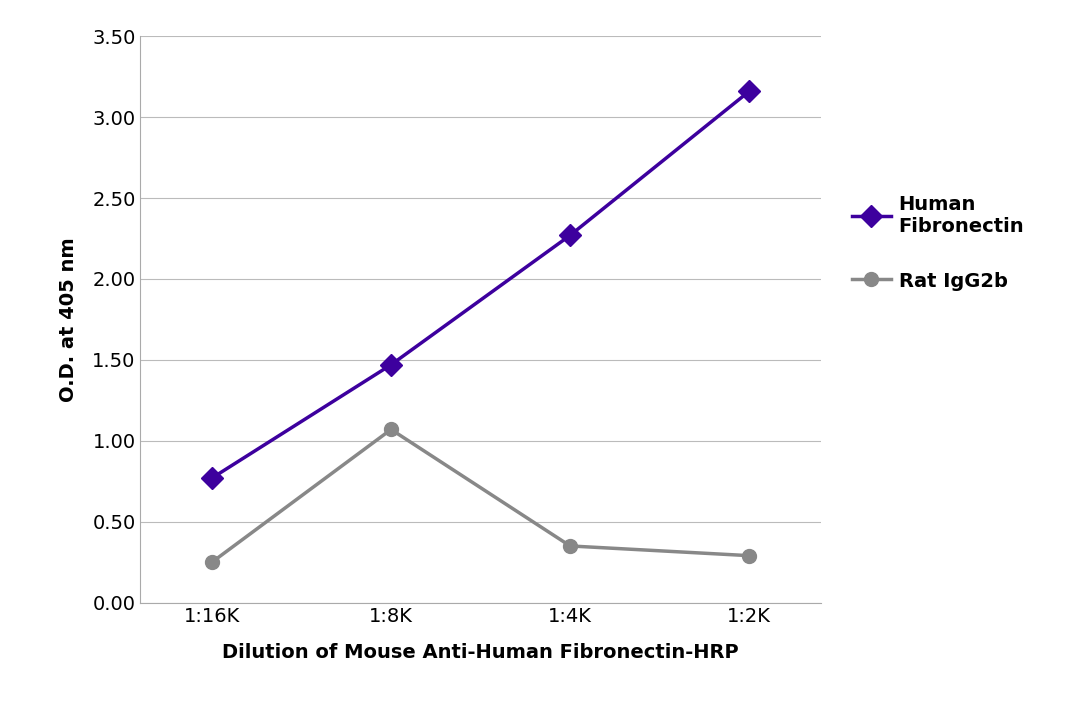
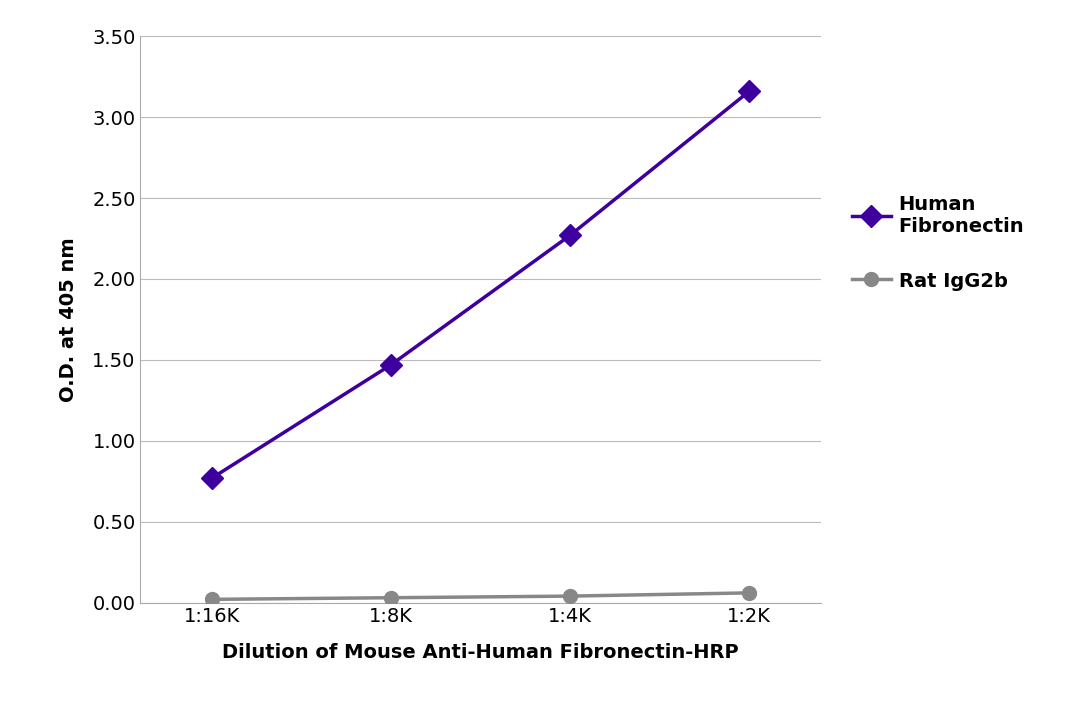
Rat IgG2b/1:16K: 0.25 -> 0.02
Rat IgG2b/1:8K: 1.07 -> 0.03
Rat IgG2b/1:4K: 0.35 -> 0.04
Rat IgG2b/1:2K: 0.29 -> 0.06
